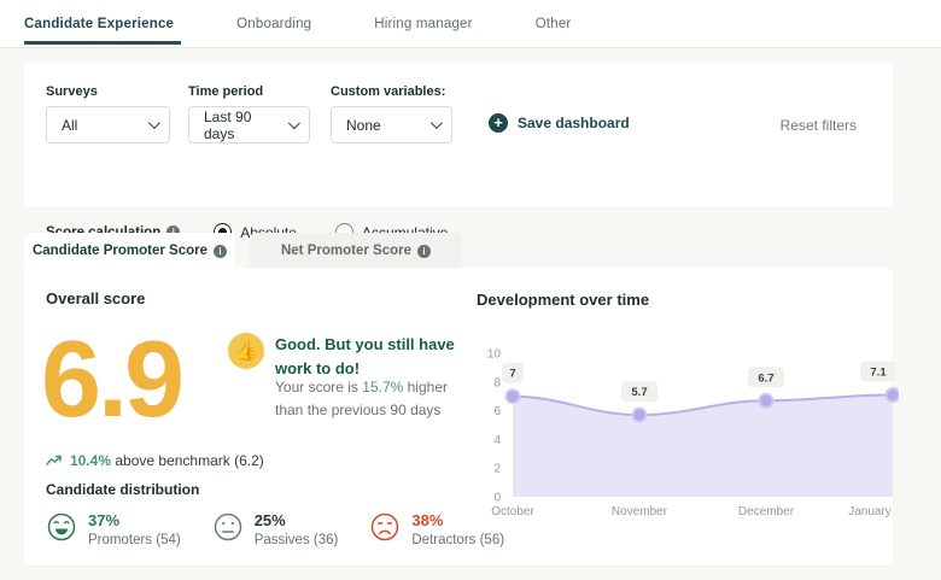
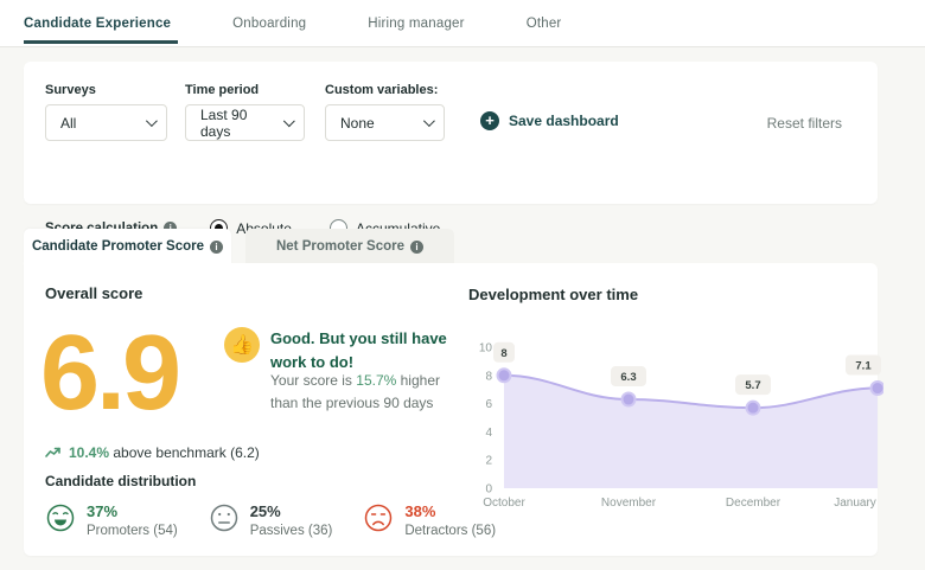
October: 7 -> 8
November: 5.7 -> 6.3
December: 6.7 -> 5.7
